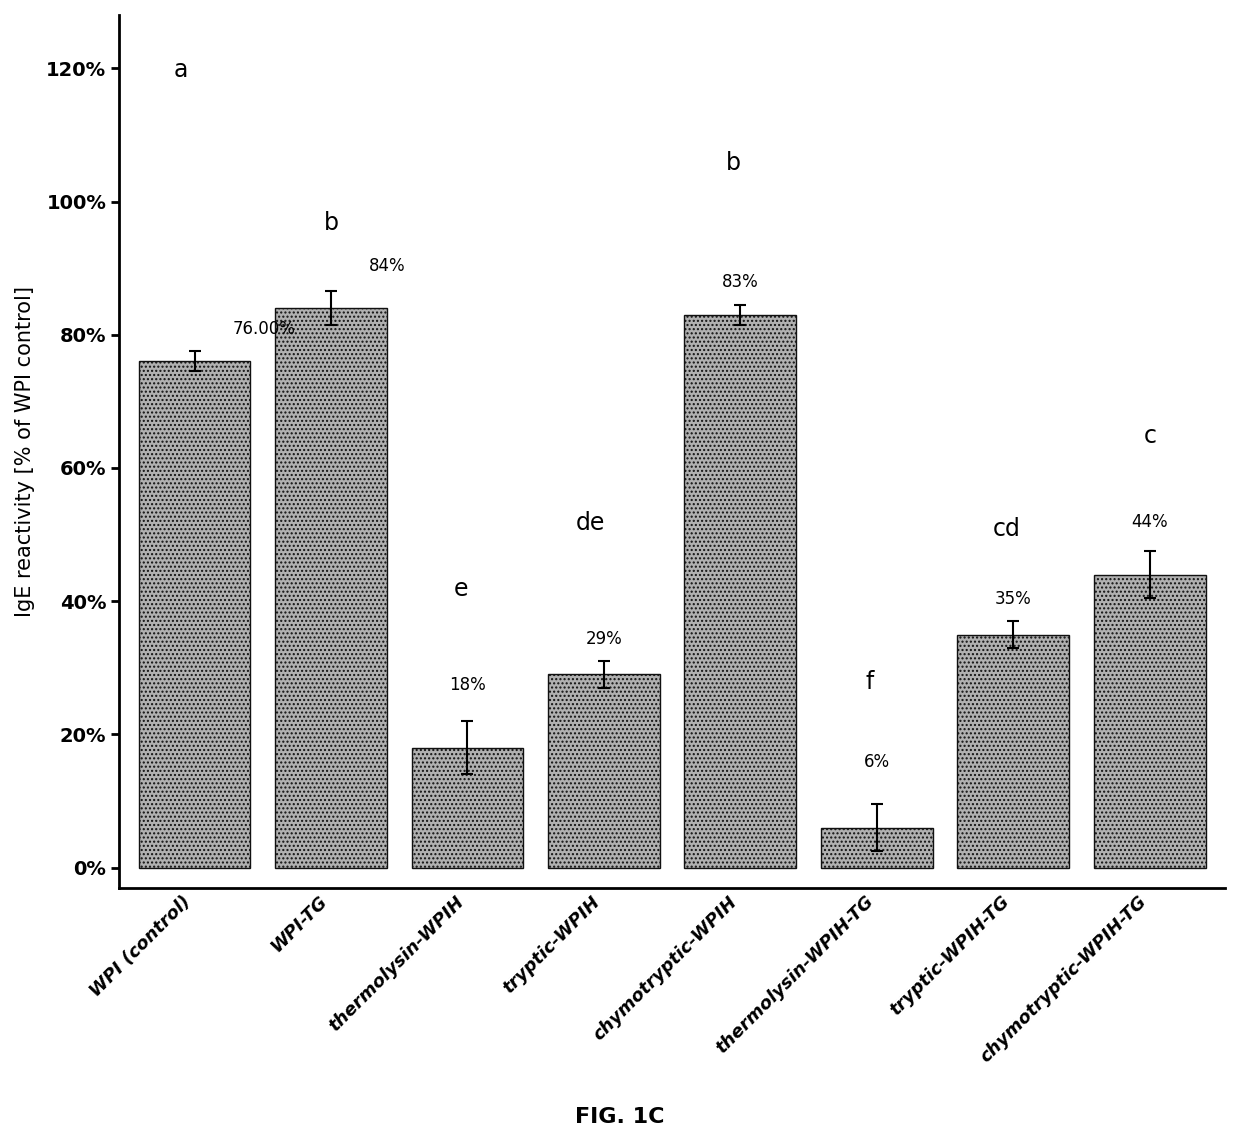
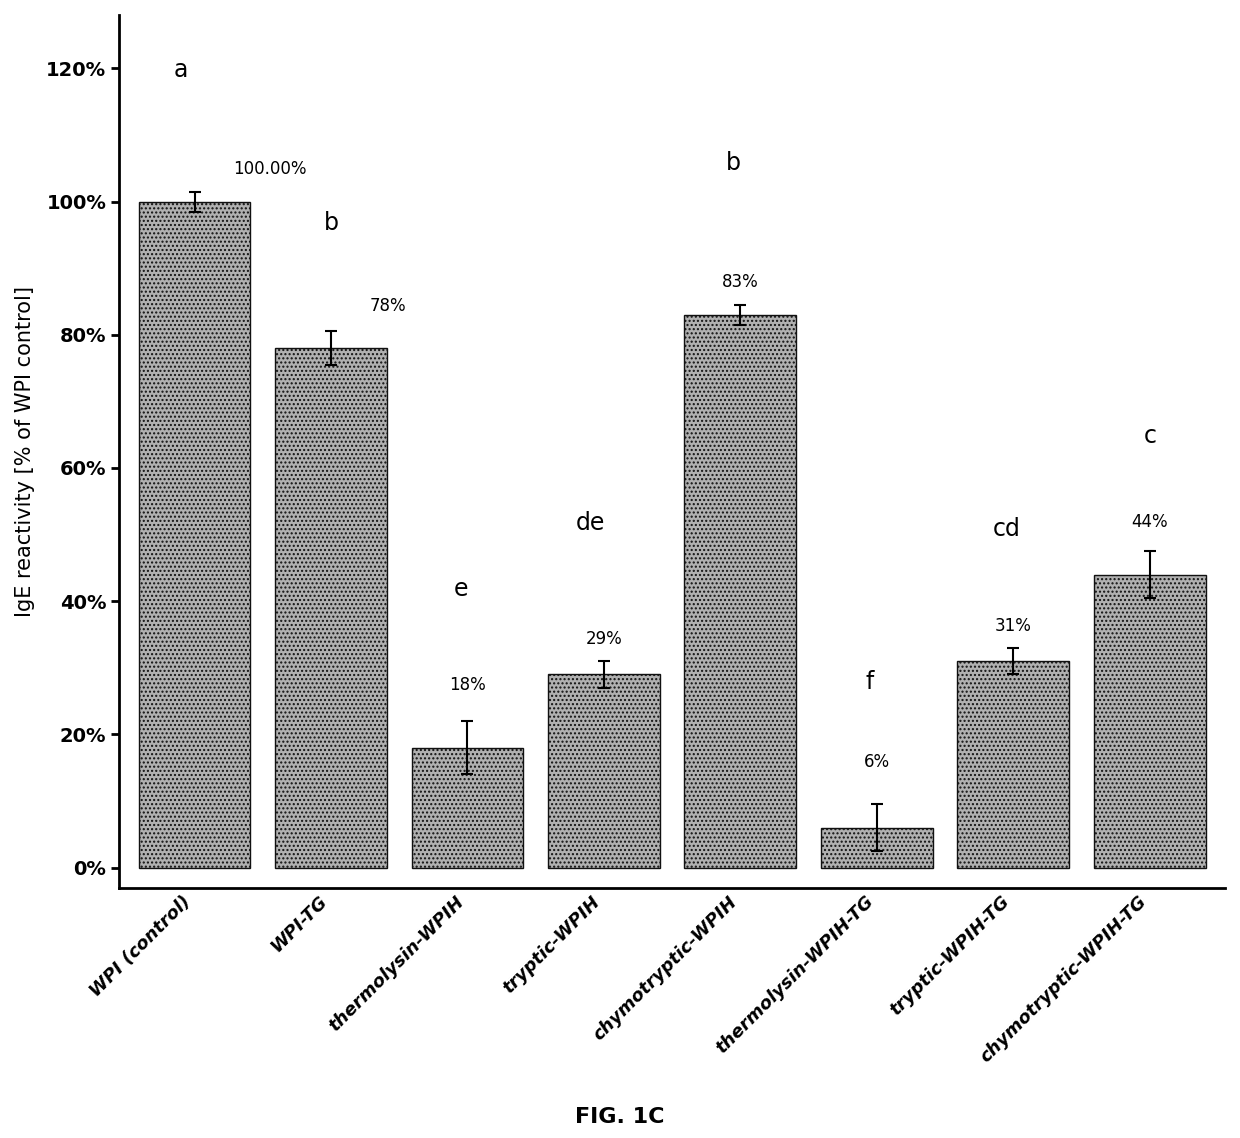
WPI (control): 76.00% -> 100.00%
WPI-TG: 84% -> 78%
tryptic-WPIH-TG: 35% -> 31%
